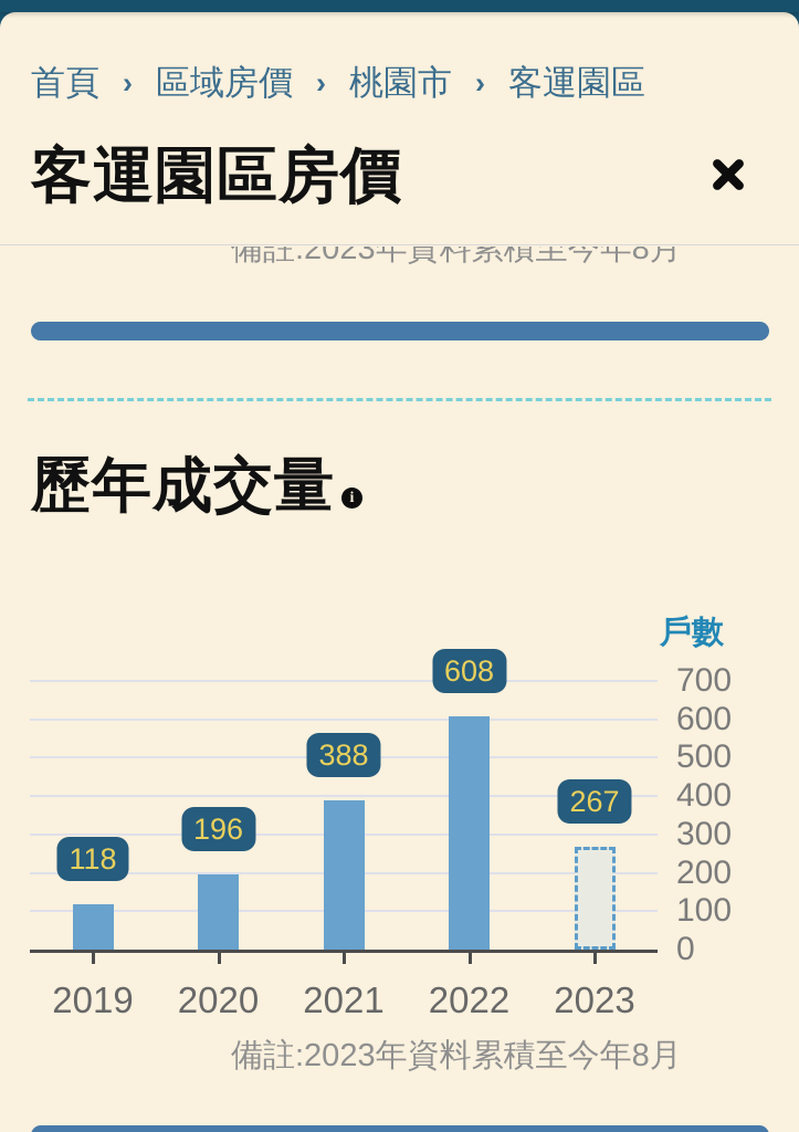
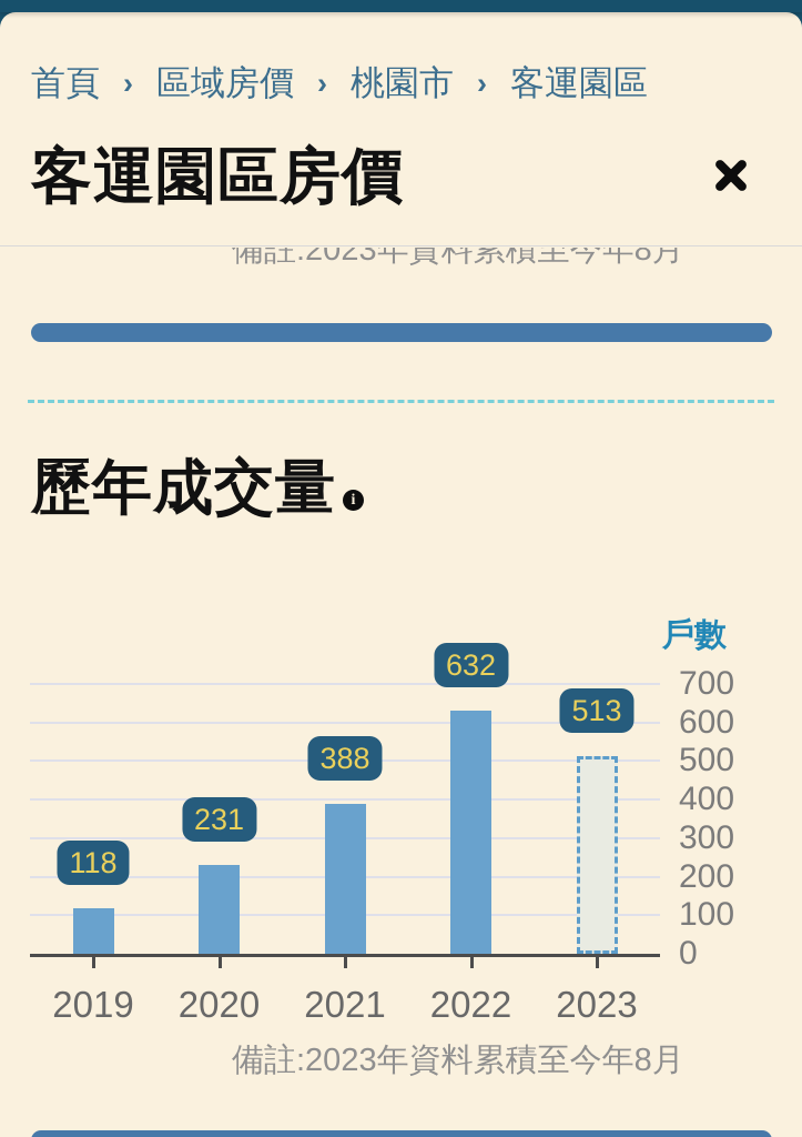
2020: 196 -> 231
2022: 608 -> 632
2023: 267 -> 513
